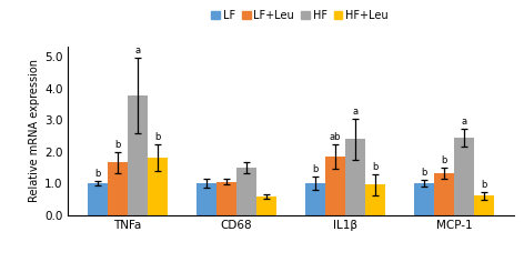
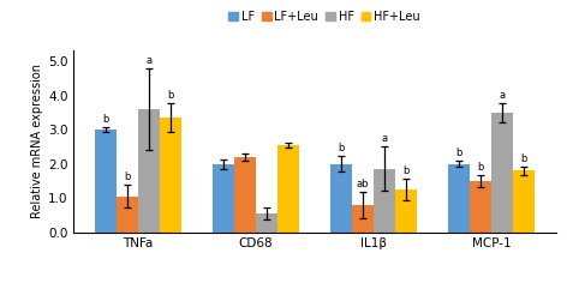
LF/TNFa: 1 -> 3
LF+Leu/TNFa: 1.65 -> 1.05
HF/TNFa: 3.78 -> 3.60
HF+Leu/TNFa: 1.80 -> 3.35
LF/CD68: 1 -> 2
LF+Leu/CD68: 1.05 -> 2.20
HF/CD68: 1.48 -> 0.55
HF+Leu/CD68: 0.58 -> 2.55
LF/IL1β: 1 -> 2
LF+Leu/IL1β: 1.85 -> 0.80
HF/IL1β: 2.40 -> 1.85
HF+Leu/IL1β: 0.95 -> 1.25
LF/MCP-1: 1 -> 2
LF+Leu/MCP-1: 1.32 -> 1.50
HF/MCP-1: 2.45 -> 3.50
HF+Leu/MCP-1: 0.60 -> 1.80
